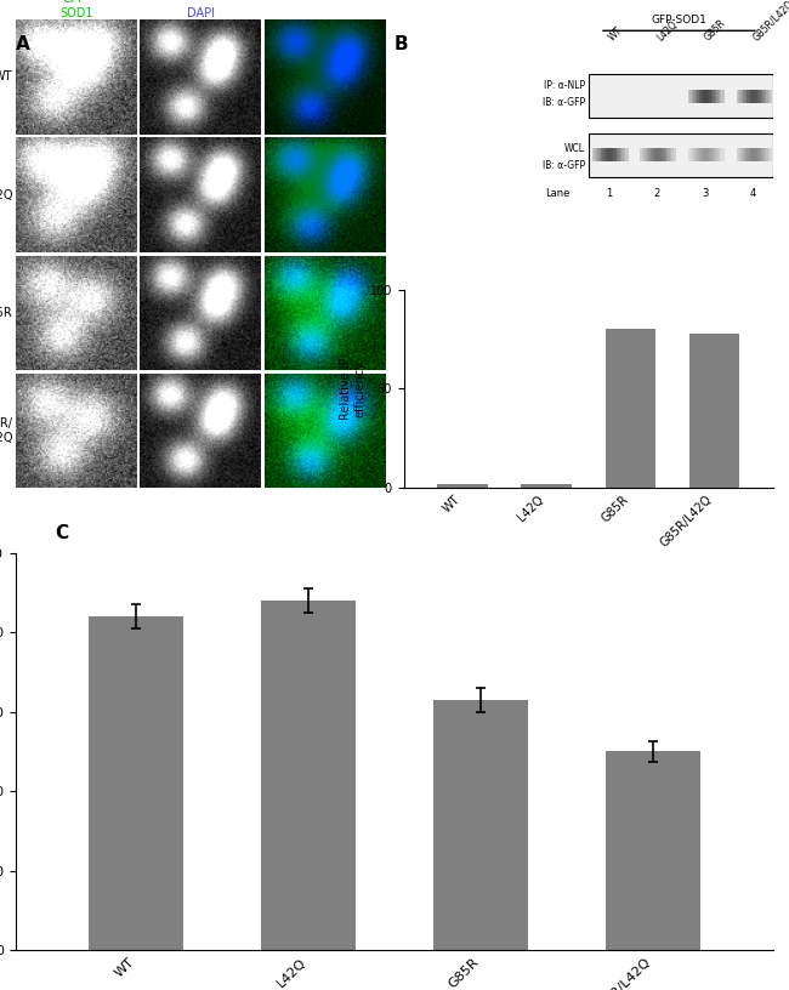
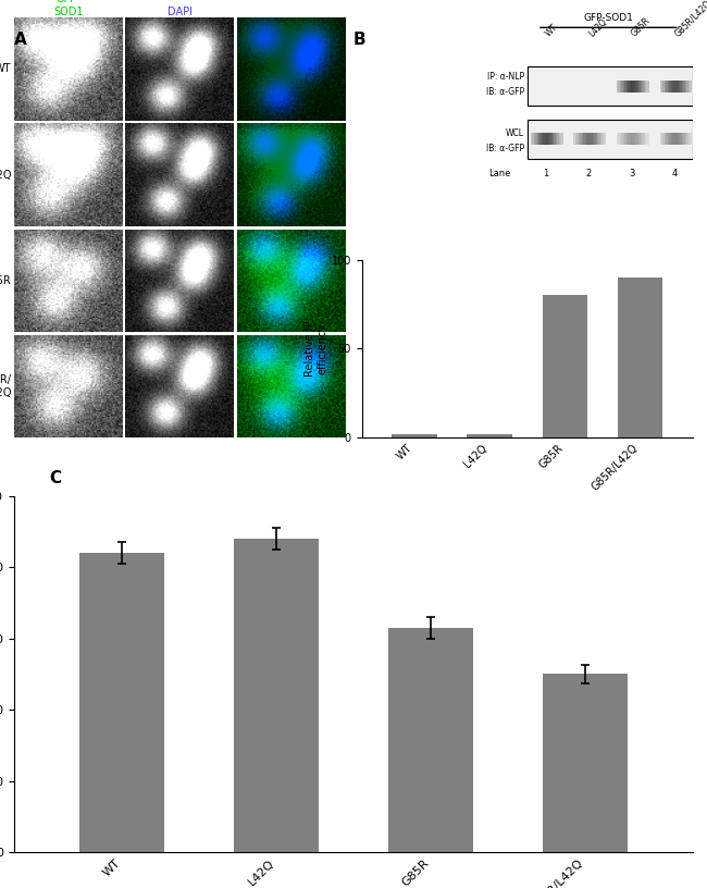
G85R/L42Q: 78 -> 90
